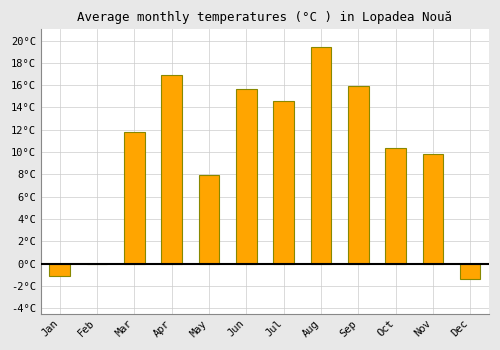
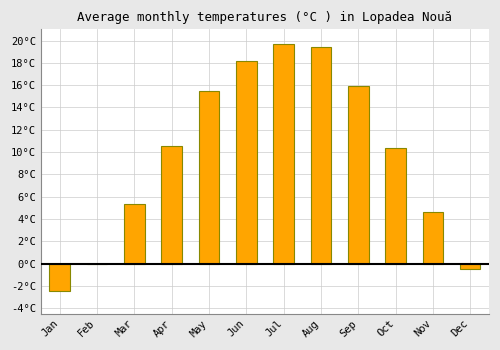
Jan: -1.1°C -> -2.5°C
Mar: 11.8°C -> 5.3°C
Apr: 16.9°C -> 10.5°C
May: 7.9°C -> 15.5°C
Jun: 15.7°C -> 18.2°C
Jul: 14.6°C -> 19.7°C
Nov: 9.8°C -> 4.6°C
Dec: -1.4°C -> -0.5°C
